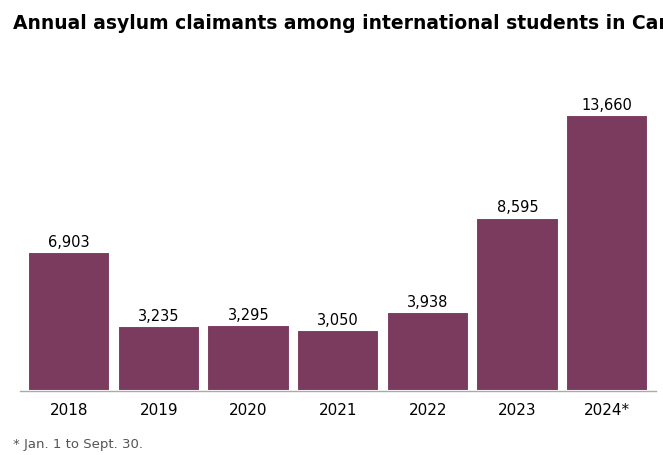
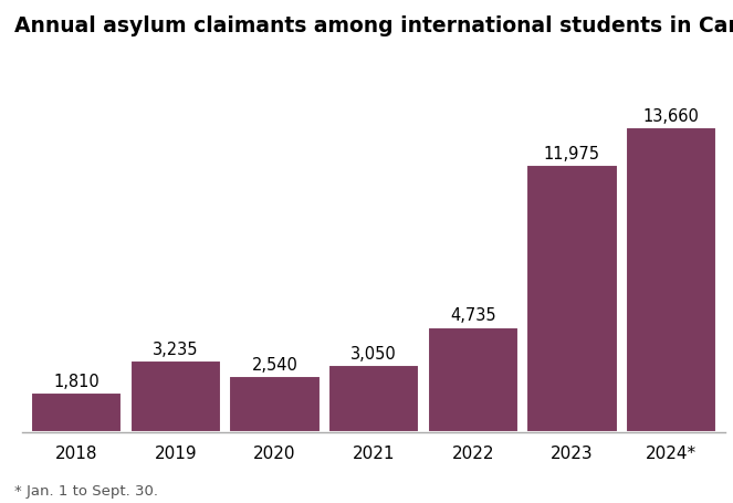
2018: 6,903 -> 1,810
2020: 3,295 -> 2,540
2022: 3,938 -> 4,735
2023: 8,595 -> 11,975
